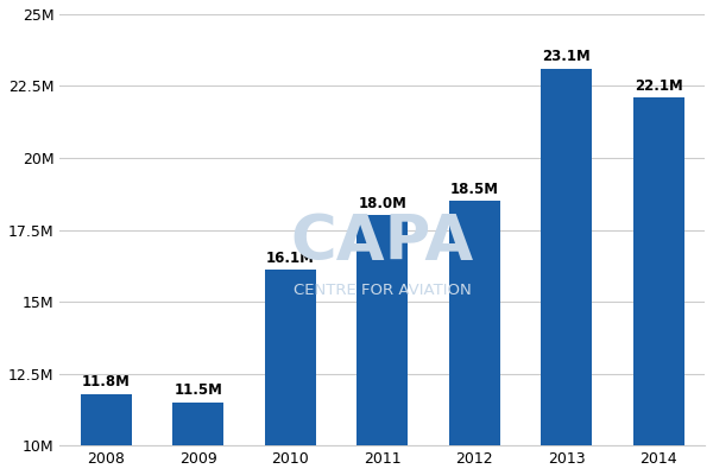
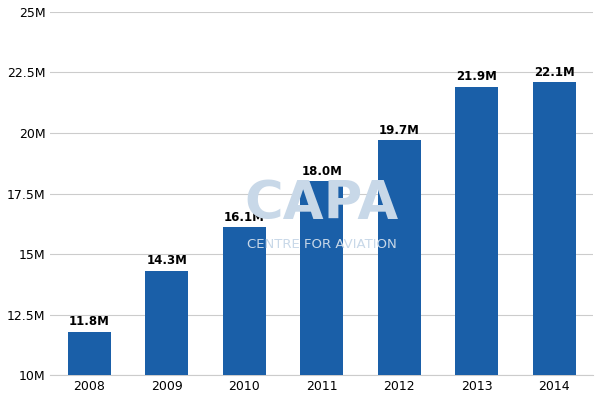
2009: 11.5M -> 14.3M
2012: 18.5M -> 19.7M
2013: 23.1M -> 21.9M
